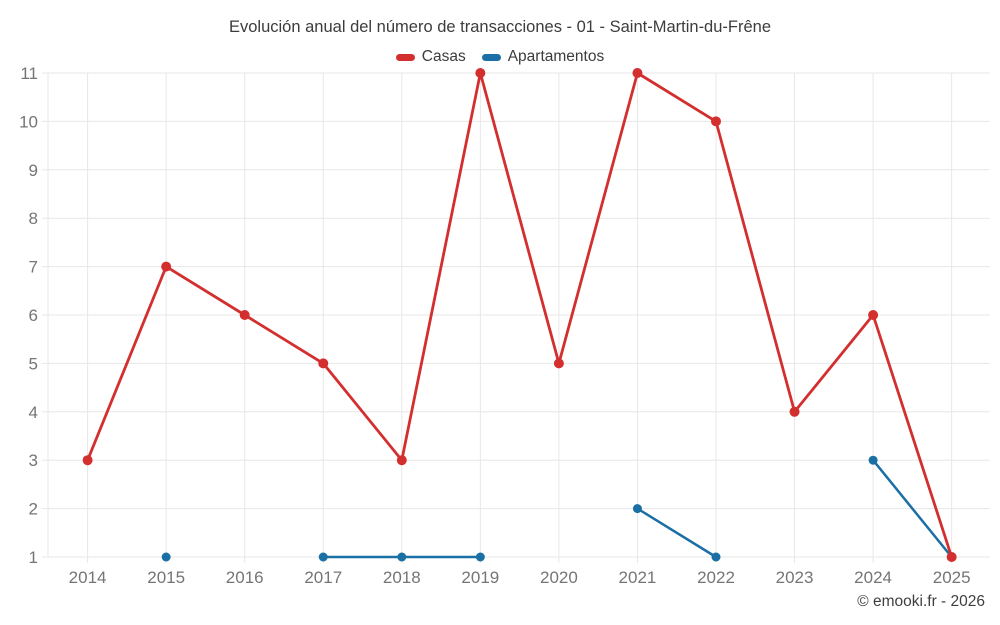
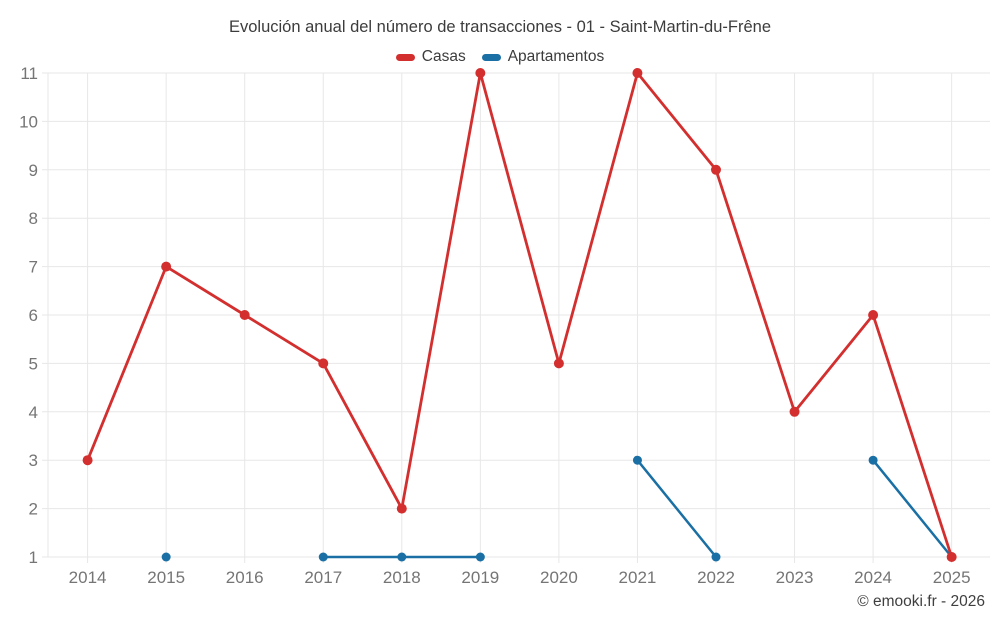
Casas/2018: 3 -> 2
Apartamentos/2021: 2 -> 3
Casas/2022: 10 -> 9
